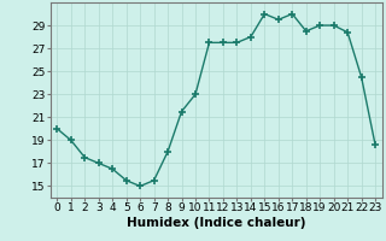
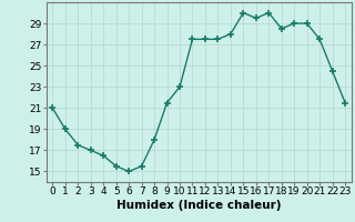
0: 20.0 -> 21.0
21: 28.4 -> 27.5
23: 18.6 -> 21.5
